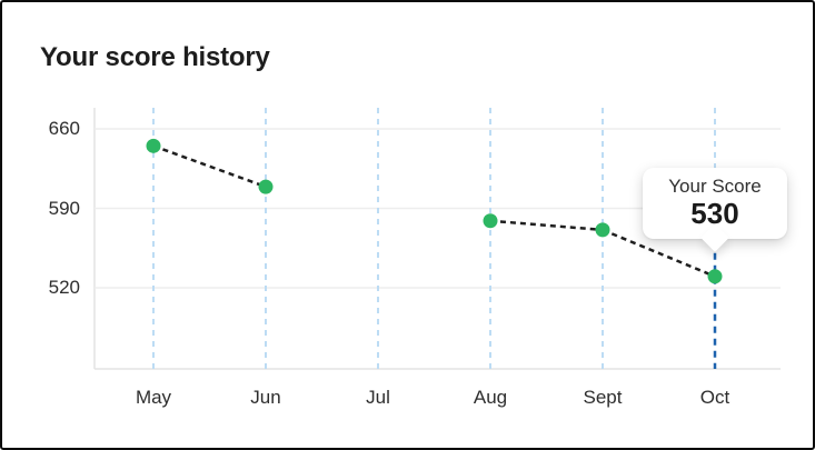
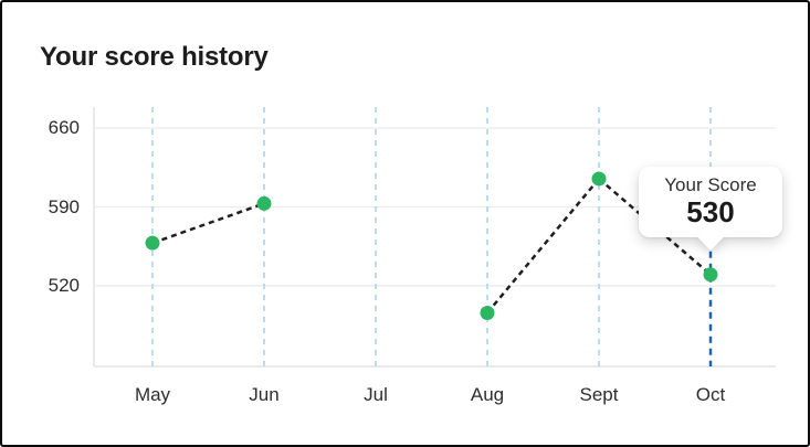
May: 645 -> 558
Jun: 609 -> 593
Aug: 579 -> 496
Sept: 571 -> 615
